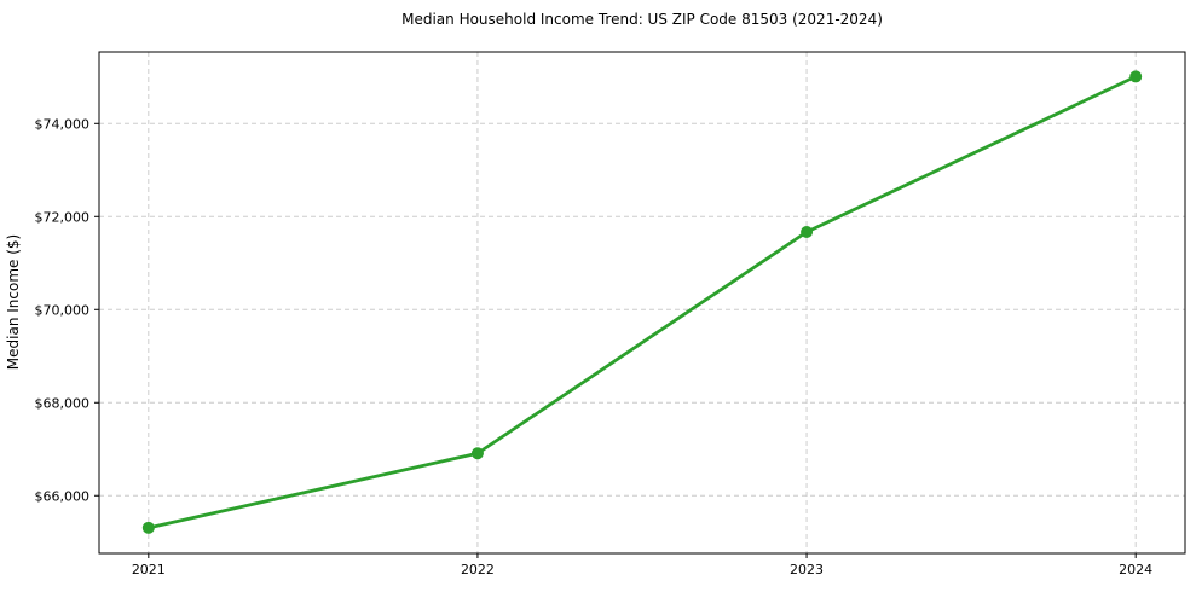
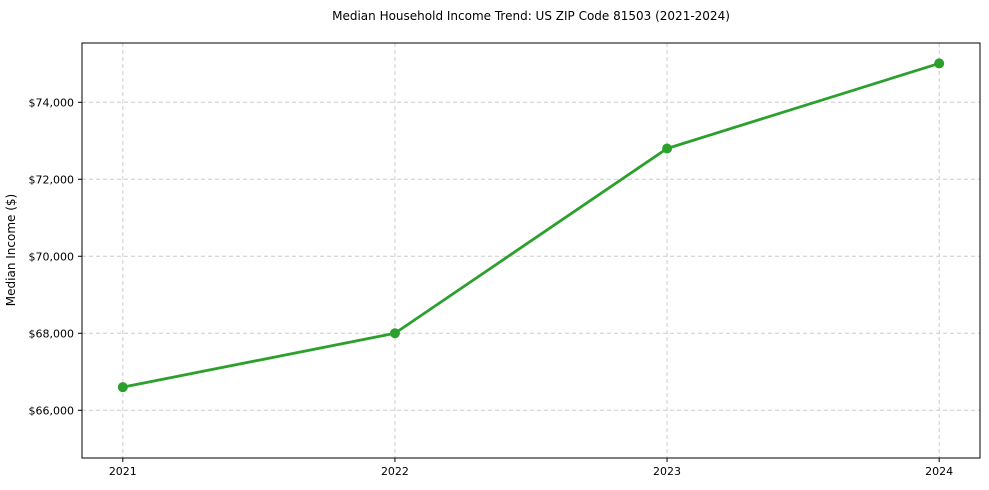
2021: $65300 -> $66600
2022: $66900 -> $68000
2023: $71700 -> $72800
